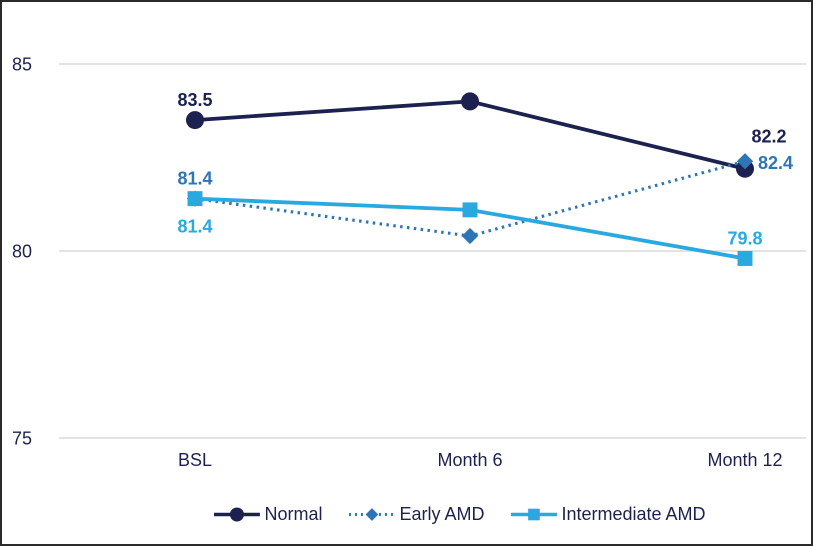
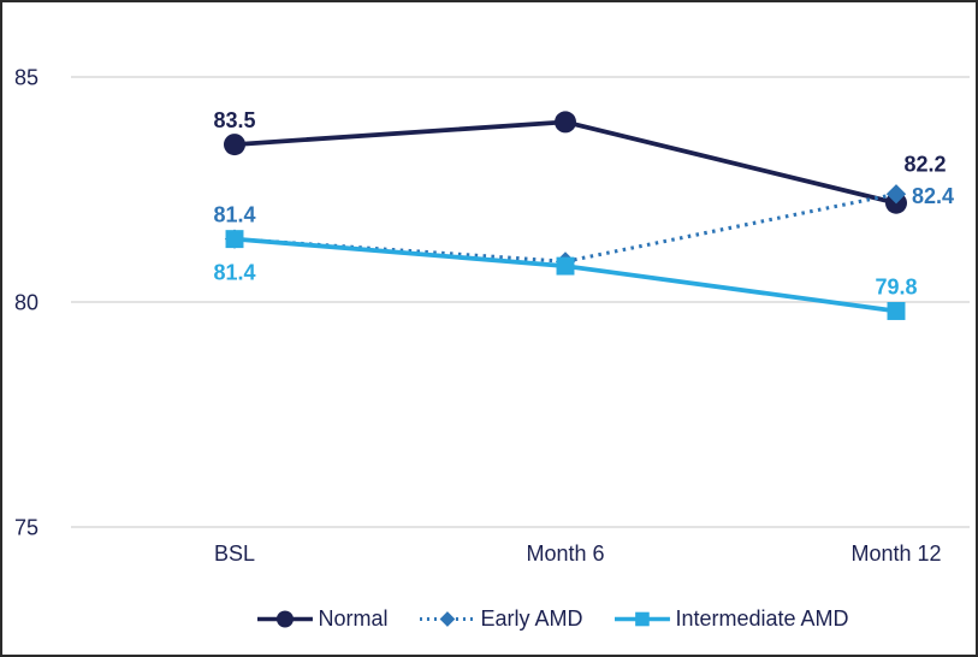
Early AMD/Month 6: 80.4 -> 80.9
Intermediate AMD/Month 6: 81.1 -> 80.8
